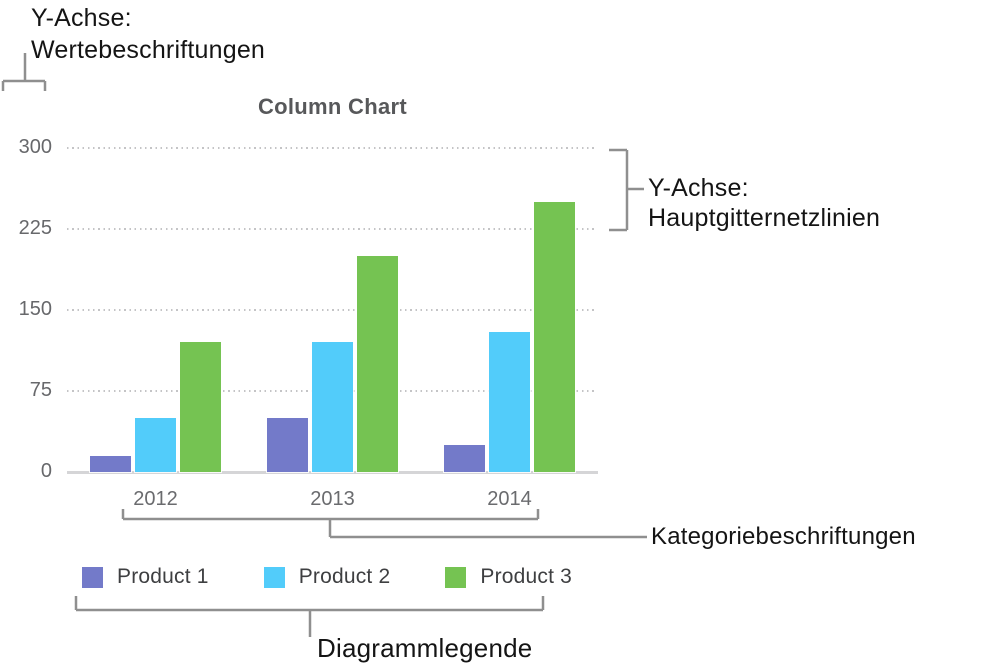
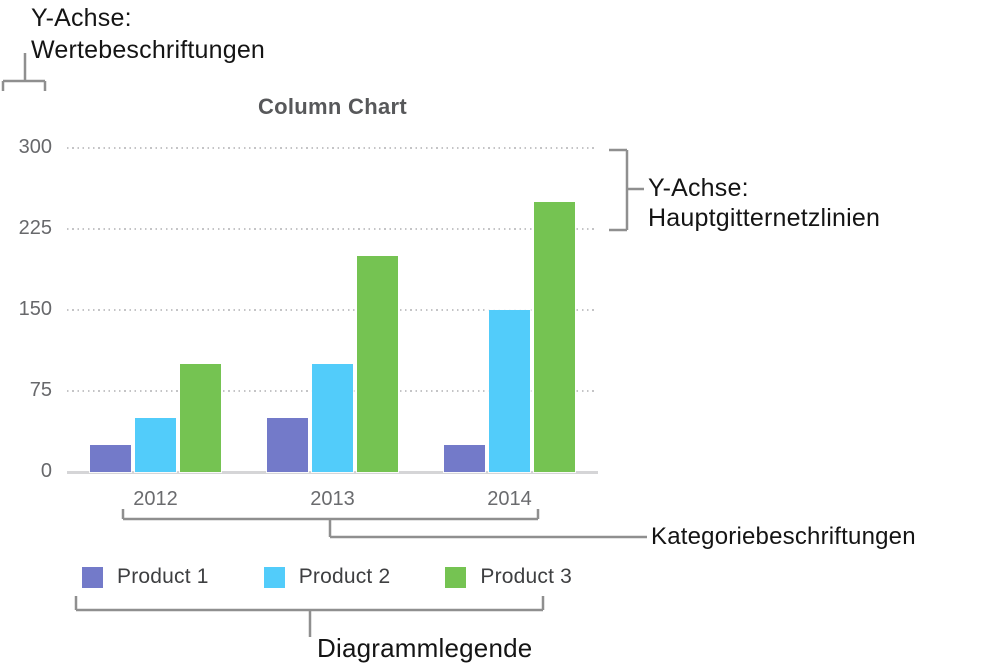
Product 1/2012: 15 -> 25
Product 3/2012: 120 -> 100
Product 2/2013: 120 -> 100
Product 2/2014: 130 -> 150
